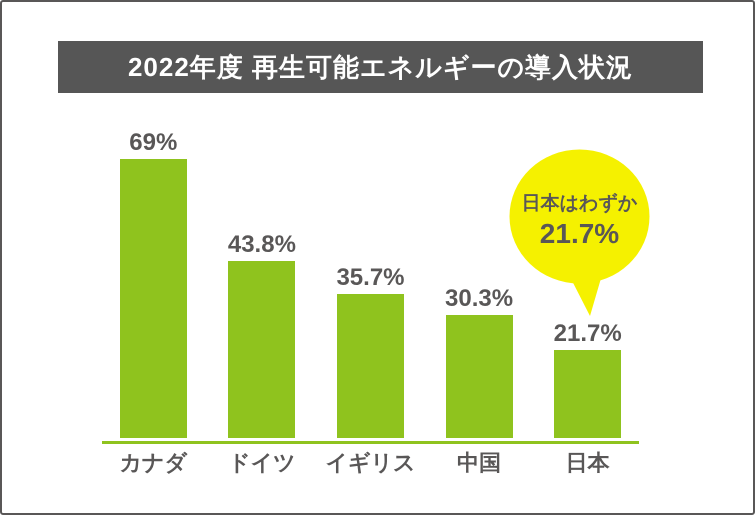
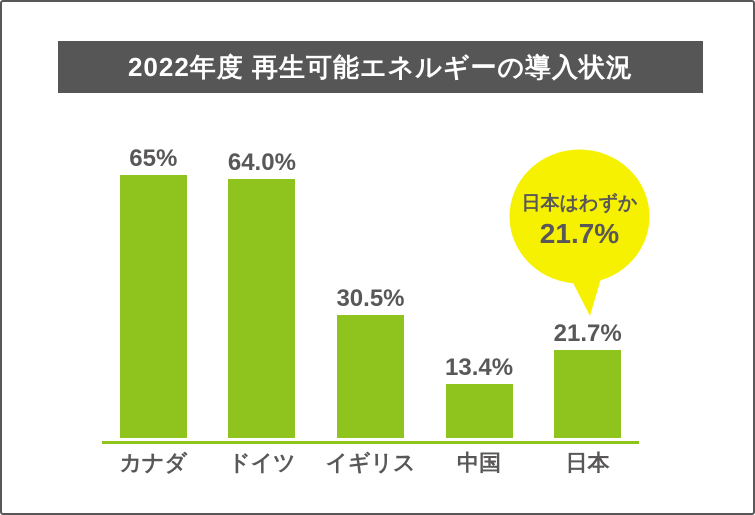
カナダ: 69% -> 65%
ドイツ: 43.8% -> 64.0%
イギリス: 35.7% -> 30.5%
中国: 30.3% -> 13.4%
